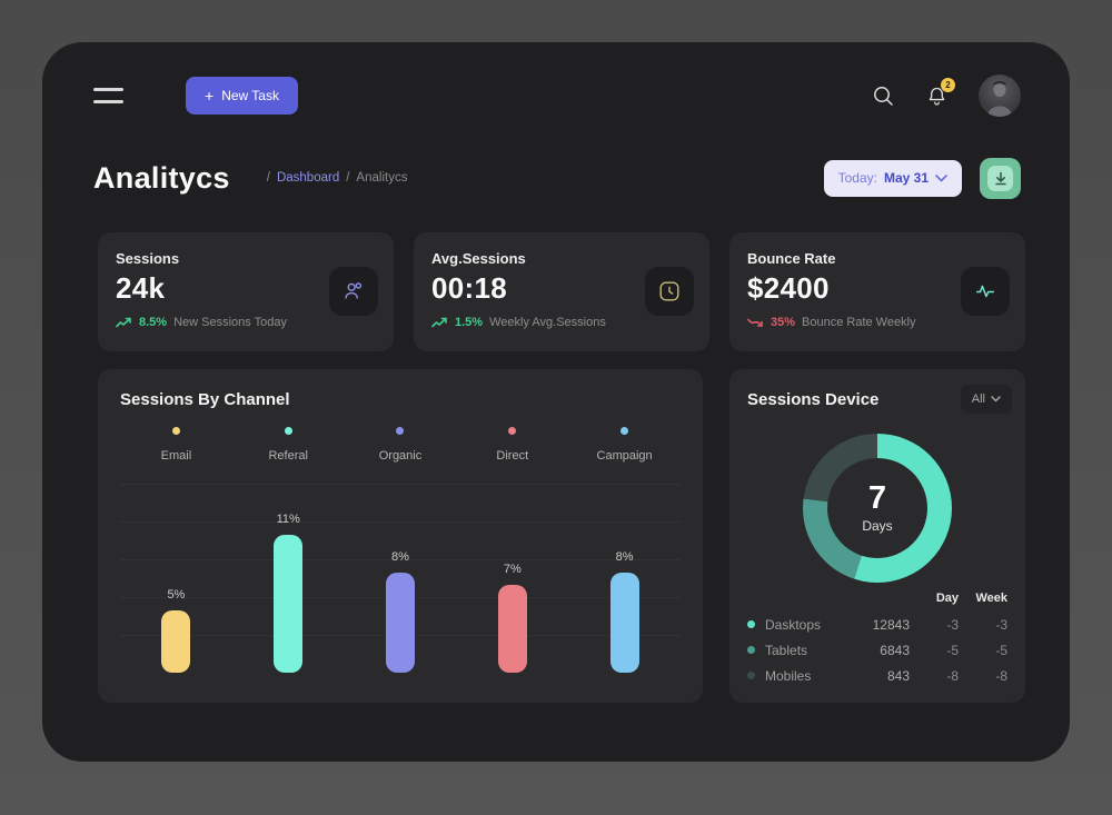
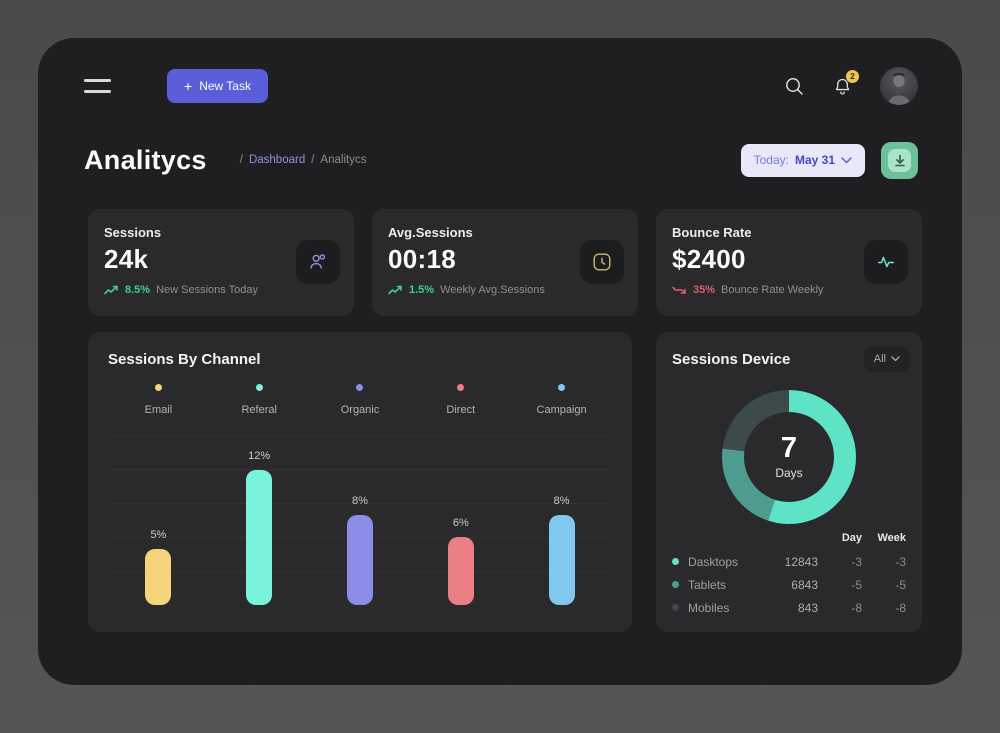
Sessions By Channel/Referal: 11% -> 12%
Sessions By Channel/Direct: 7% -> 6%
